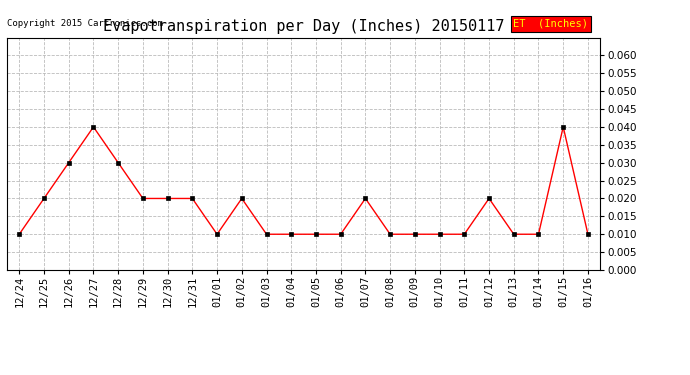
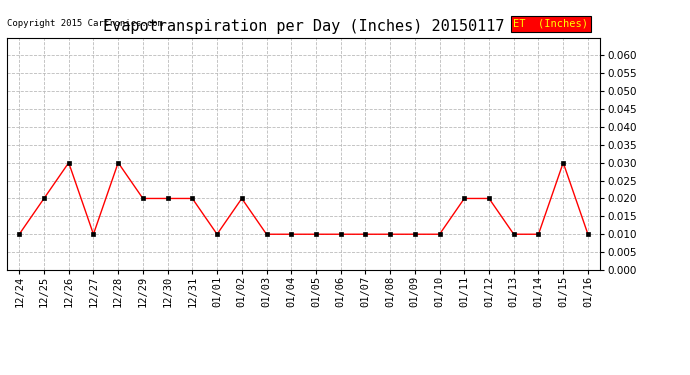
12/27: 0.04 -> 0.01
01/07: 0.02 -> 0.01
01/11: 0.01 -> 0.02
01/15: 0.04 -> 0.03
